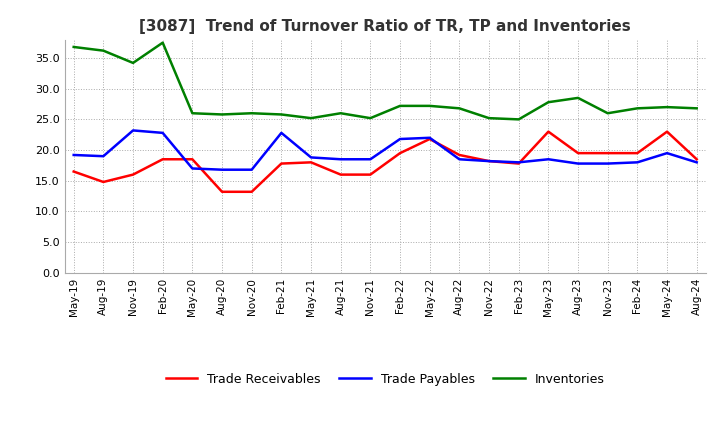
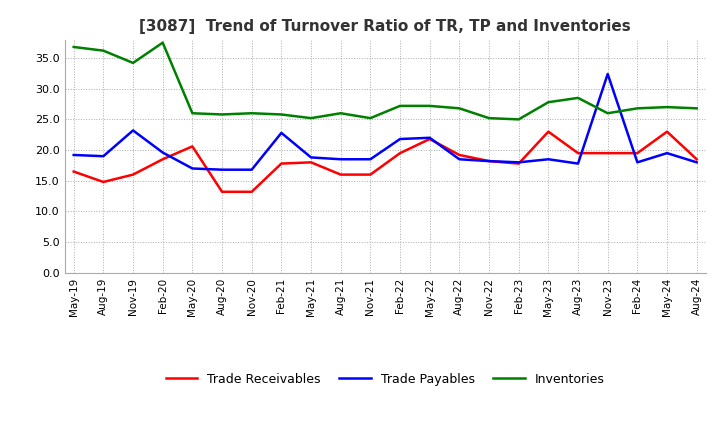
Trade Payables/Feb-20: 22.8 -> 19.6
Trade Receivables/May-20: 18.5 -> 20.6
Trade Payables/Nov-23: 17.8 -> 32.4
